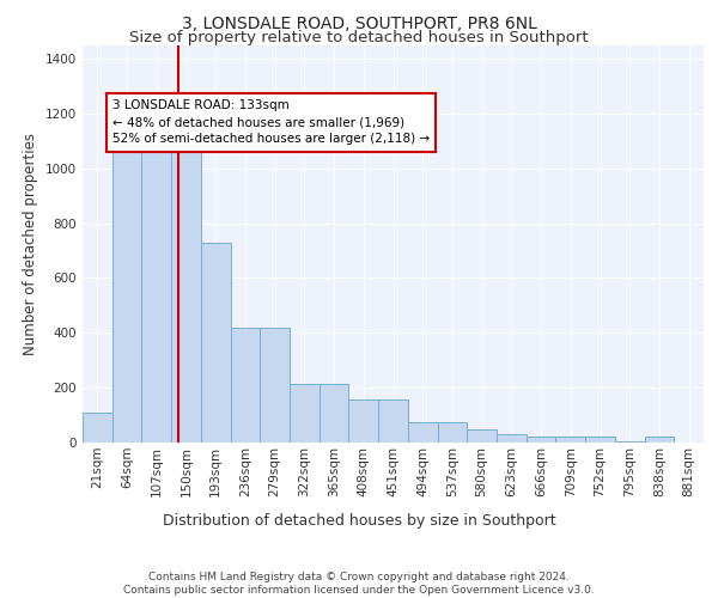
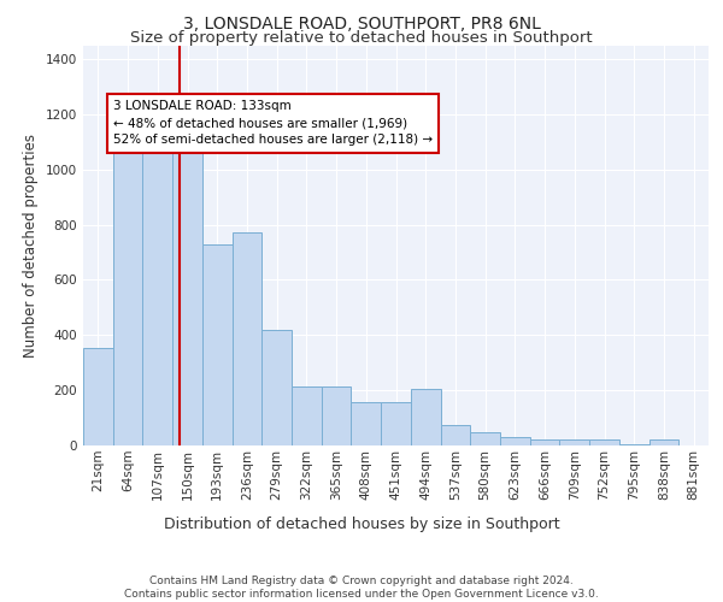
21sqm: 110 -> 355
236sqm: 420 -> 770
494sqm: 75 -> 205
